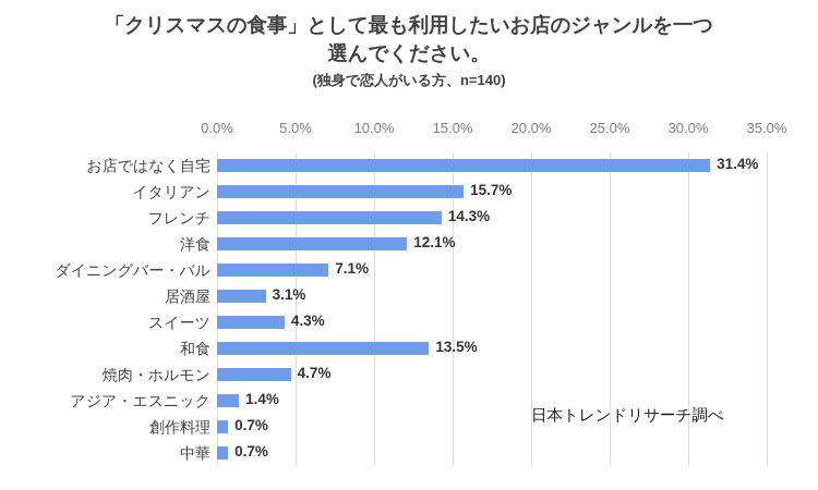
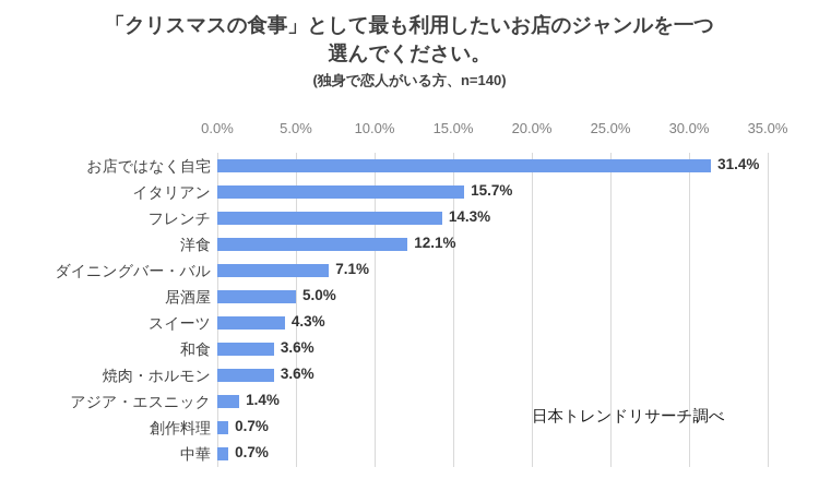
居酒屋: 3.1% -> 5.0%
和食: 13.5% -> 3.6%
焼肉・ホルモン: 4.7% -> 3.6%
